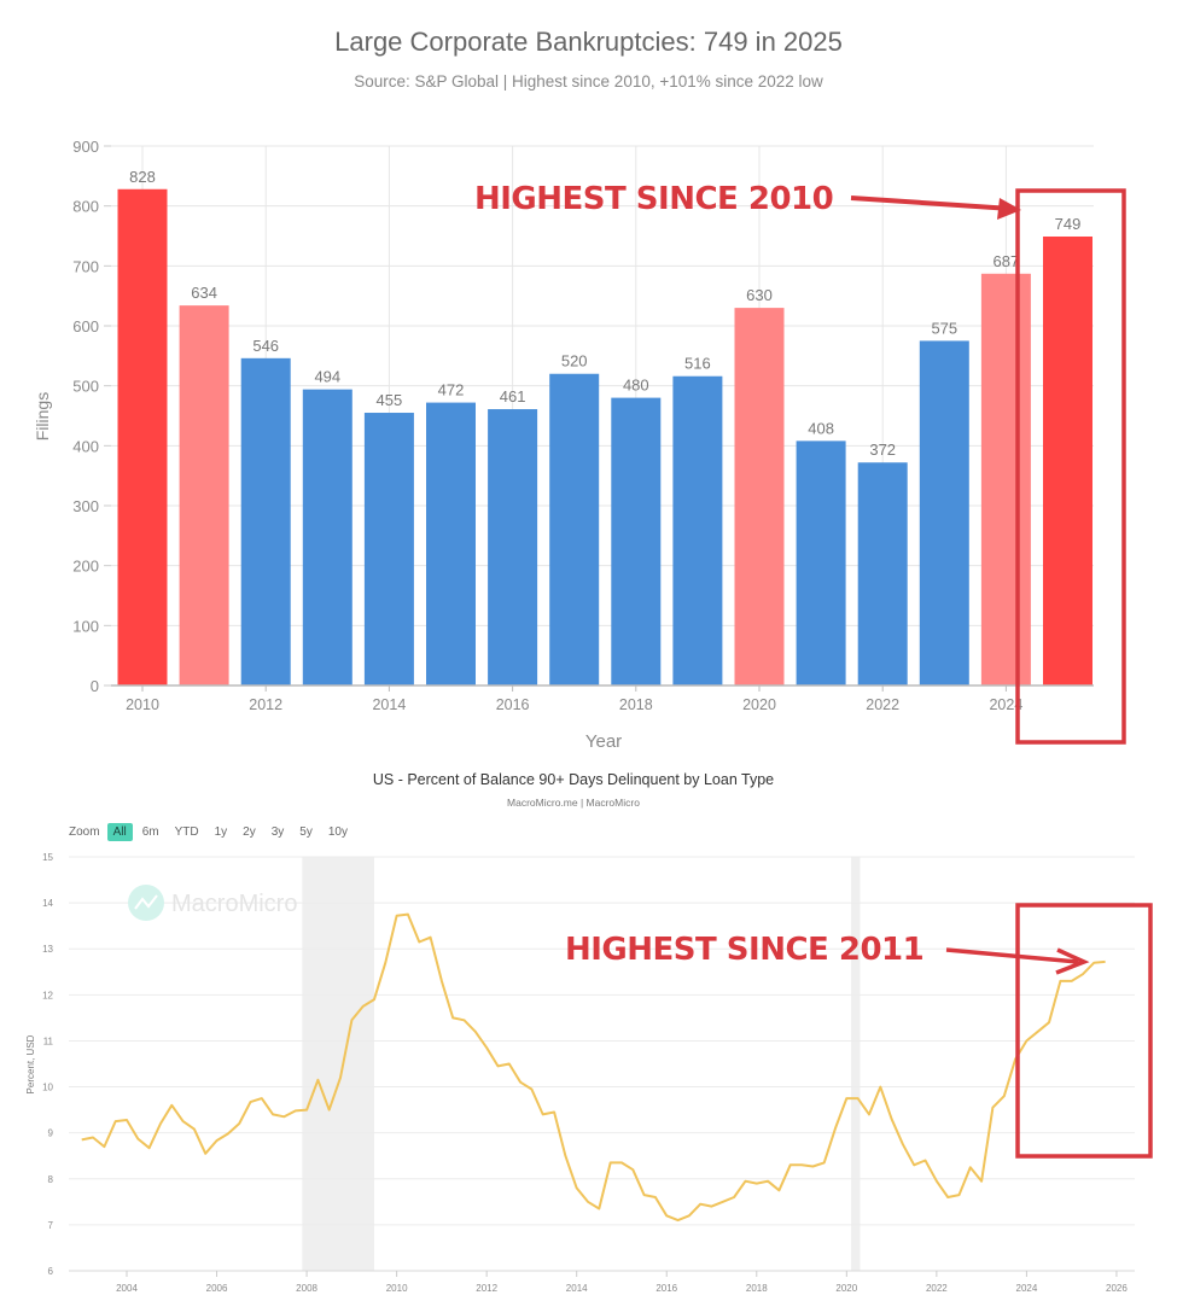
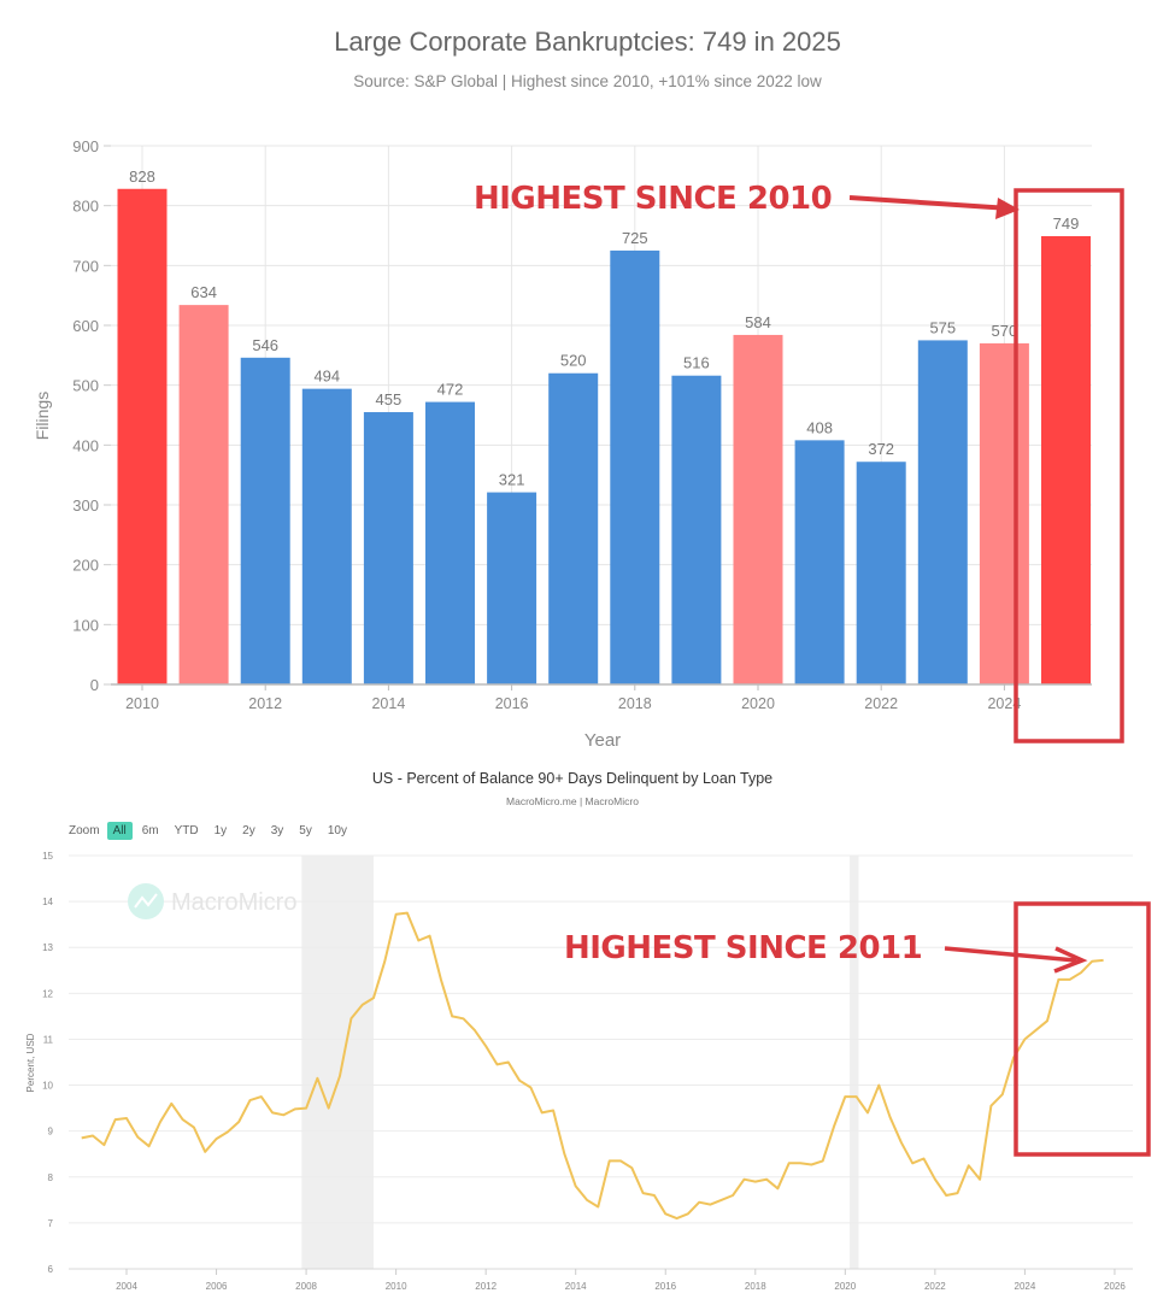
Large Corporate Bankruptcies: 749 in 2025/2016: 461 -> 321
Large Corporate Bankruptcies: 749 in 2025/2018: 480 -> 725
Large Corporate Bankruptcies: 749 in 2025/2020: 630 -> 584
Large Corporate Bankruptcies: 749 in 2025/2024: 687 -> 570
